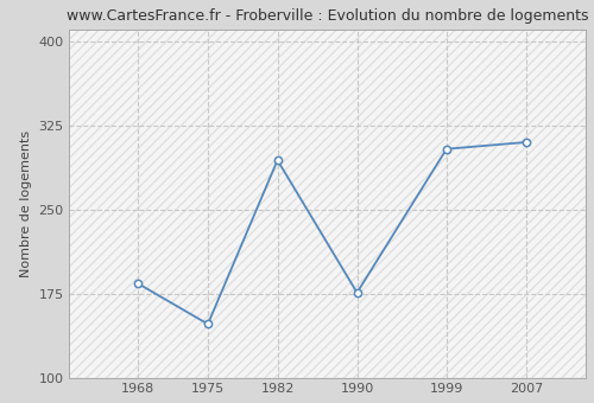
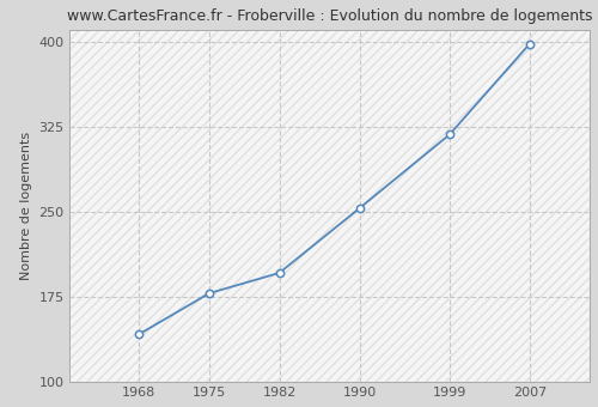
1968: 184 -> 142
1975: 148 -> 178
1982: 294 -> 196
1990: 176 -> 253
1999: 304 -> 318
2007: 310 -> 398
